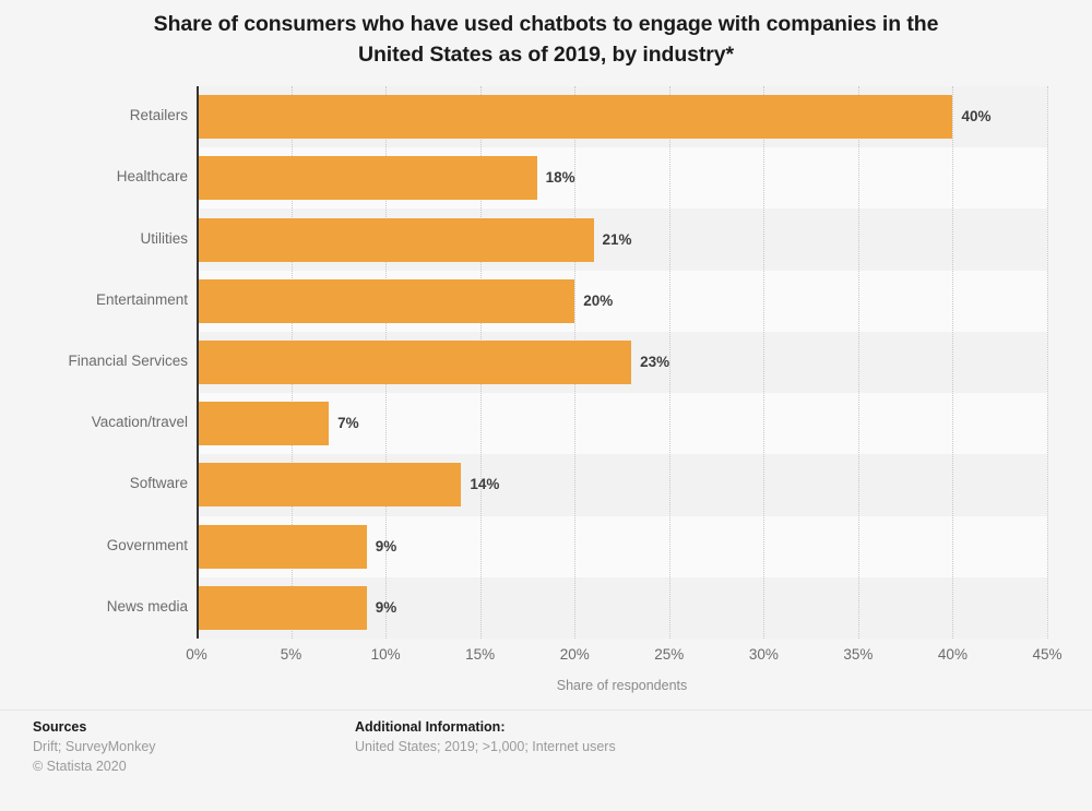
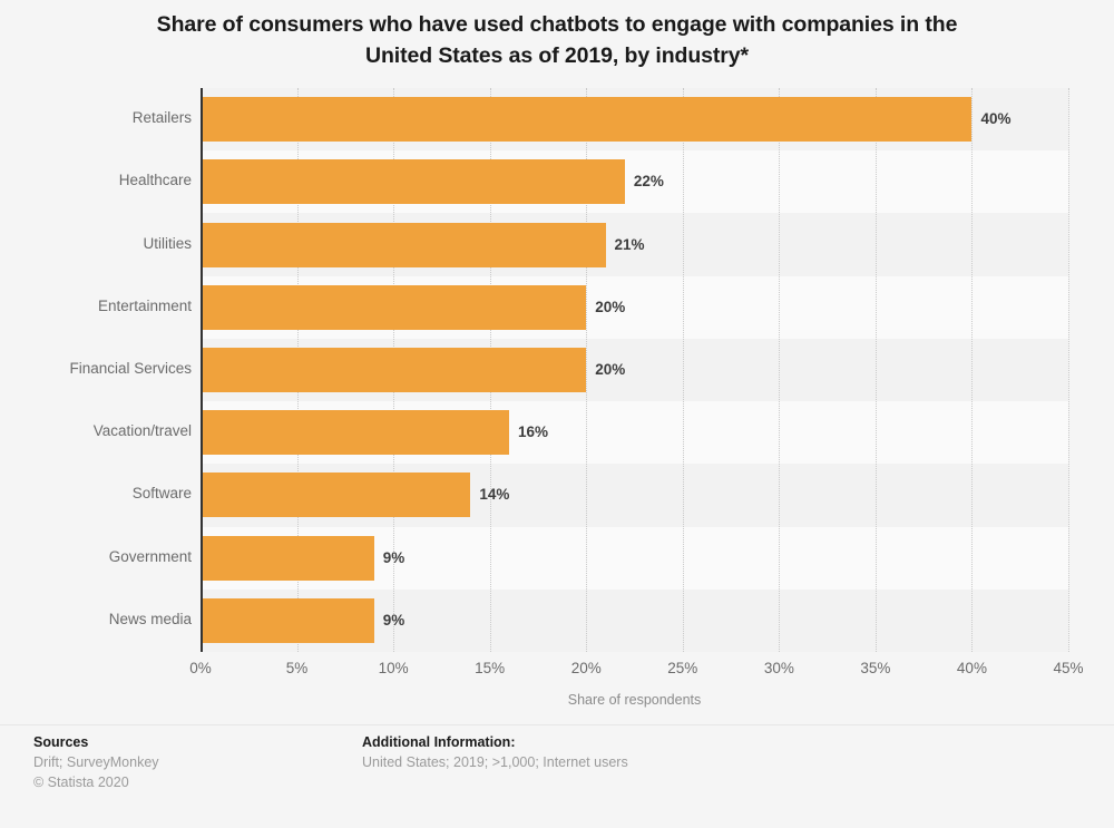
Healthcare: 18% -> 22%
Financial Services: 23% -> 20%
Vacation/travel: 7% -> 16%
